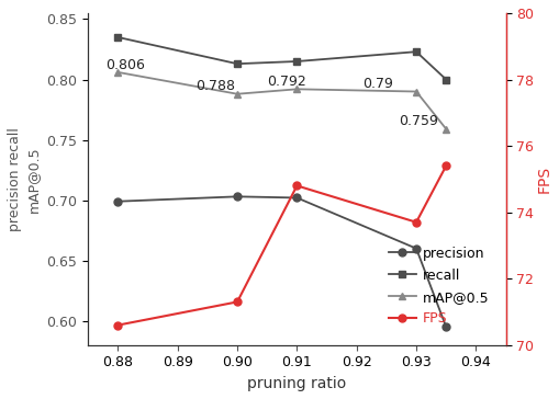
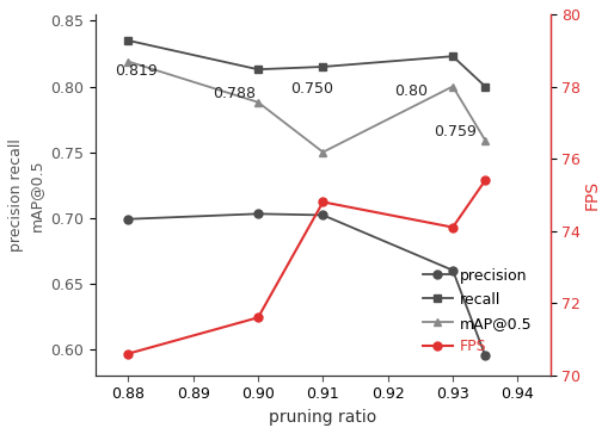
mAP@0.5/0.88: 0.806 -> 0.819
FPS/0.90: 71.3 -> 71.6
mAP@0.5/0.91: 0.792 -> 0.750
mAP@0.5/0.93: 0.79 -> 0.80
FPS/0.93: 73.7 -> 74.1
